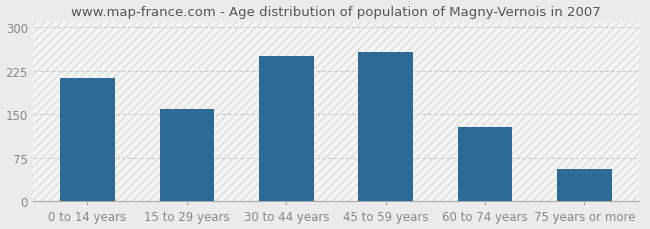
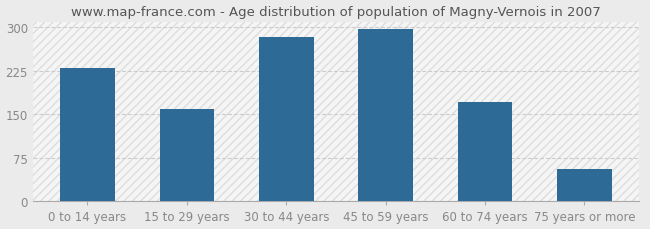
0 to 14 years: 212 -> 230
30 to 44 years: 250 -> 283
45 to 59 years: 258 -> 297
60 to 74 years: 128 -> 172
